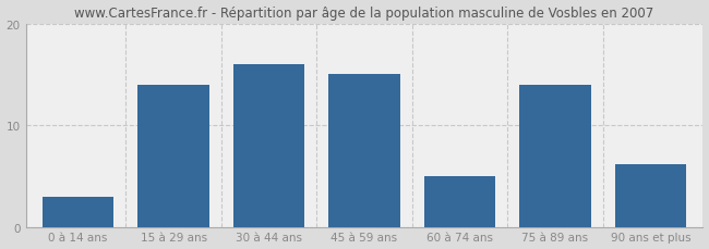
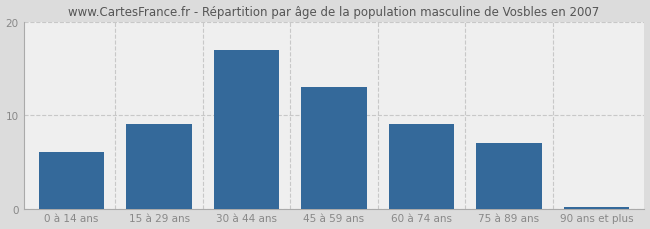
0 à 14 ans: 3.0 -> 6.0
15 à 29 ans: 14.0 -> 9.0
30 à 44 ans: 16.0 -> 17.0
45 à 59 ans: 15.0 -> 13.0
60 à 74 ans: 5.0 -> 9.0
75 à 89 ans: 14.0 -> 7.0
90 ans et plus: 6.2 -> 0.2
